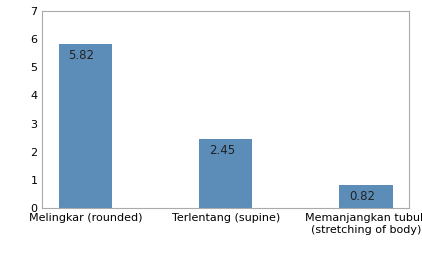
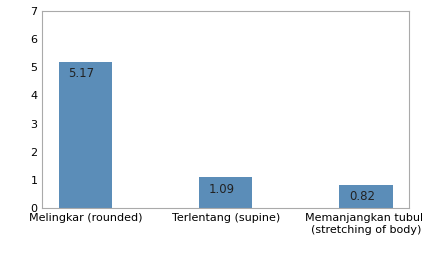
Melingkar (rounded): 5.82 -> 5.17
Terlentang (supine): 2.45 -> 1.09
